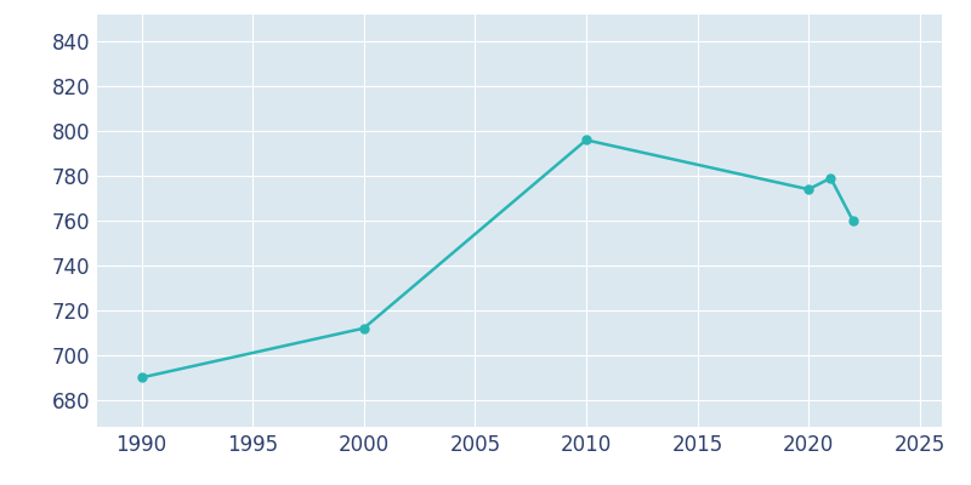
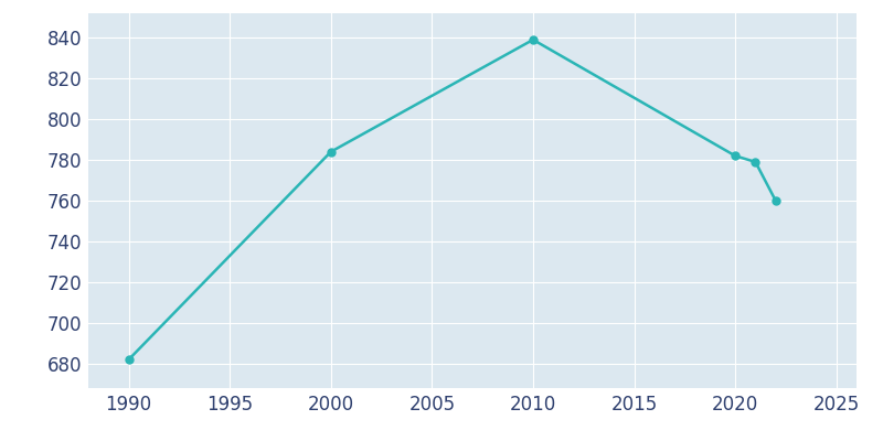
1990: 690 -> 682
2000: 712 -> 784
2010: 796 -> 839
2020: 774 -> 782
